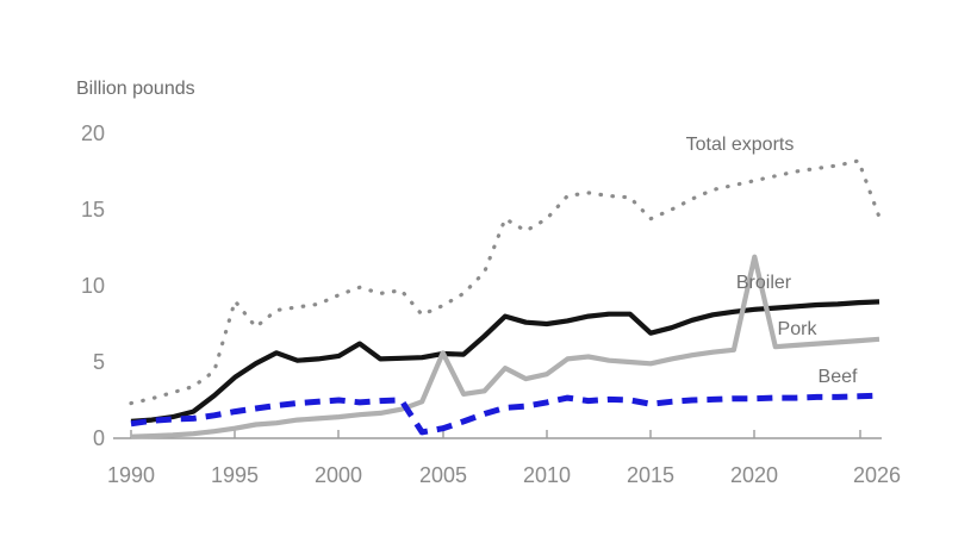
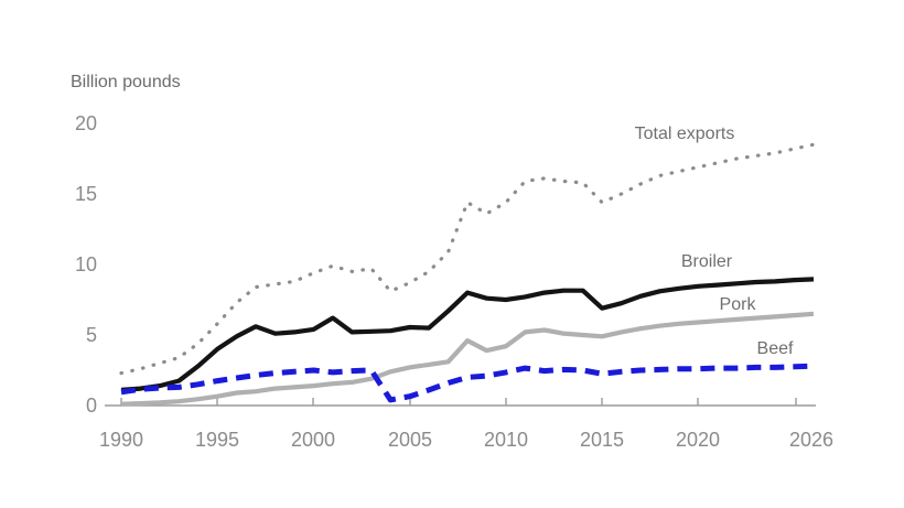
Total exports/1995: 9.0 -> 5.8
Pork/2005: 5.6 -> 2.7
Pork/2020: 11.9 -> 5.9
Total exports/2026: 14.5 -> 18.5
